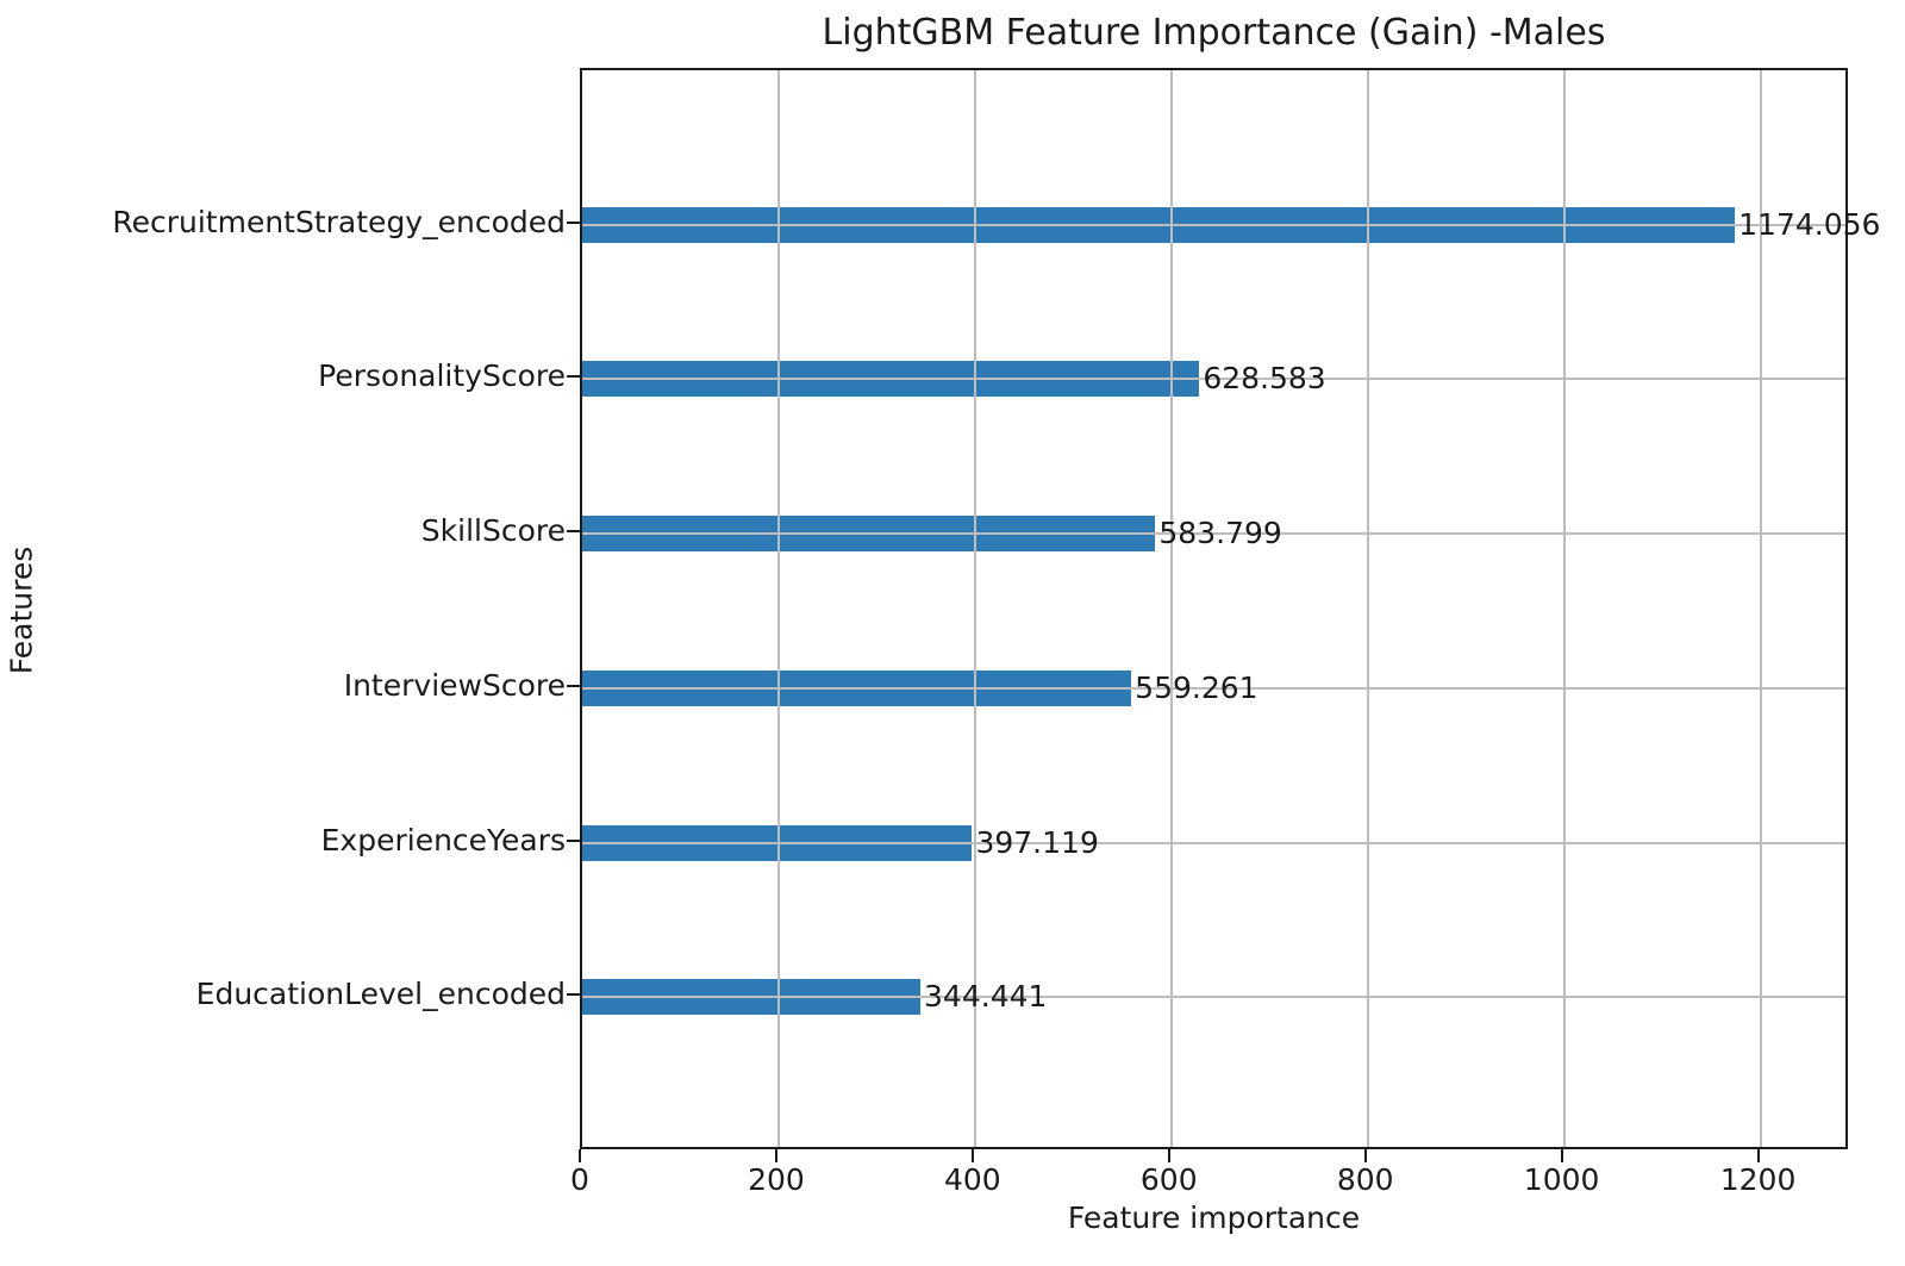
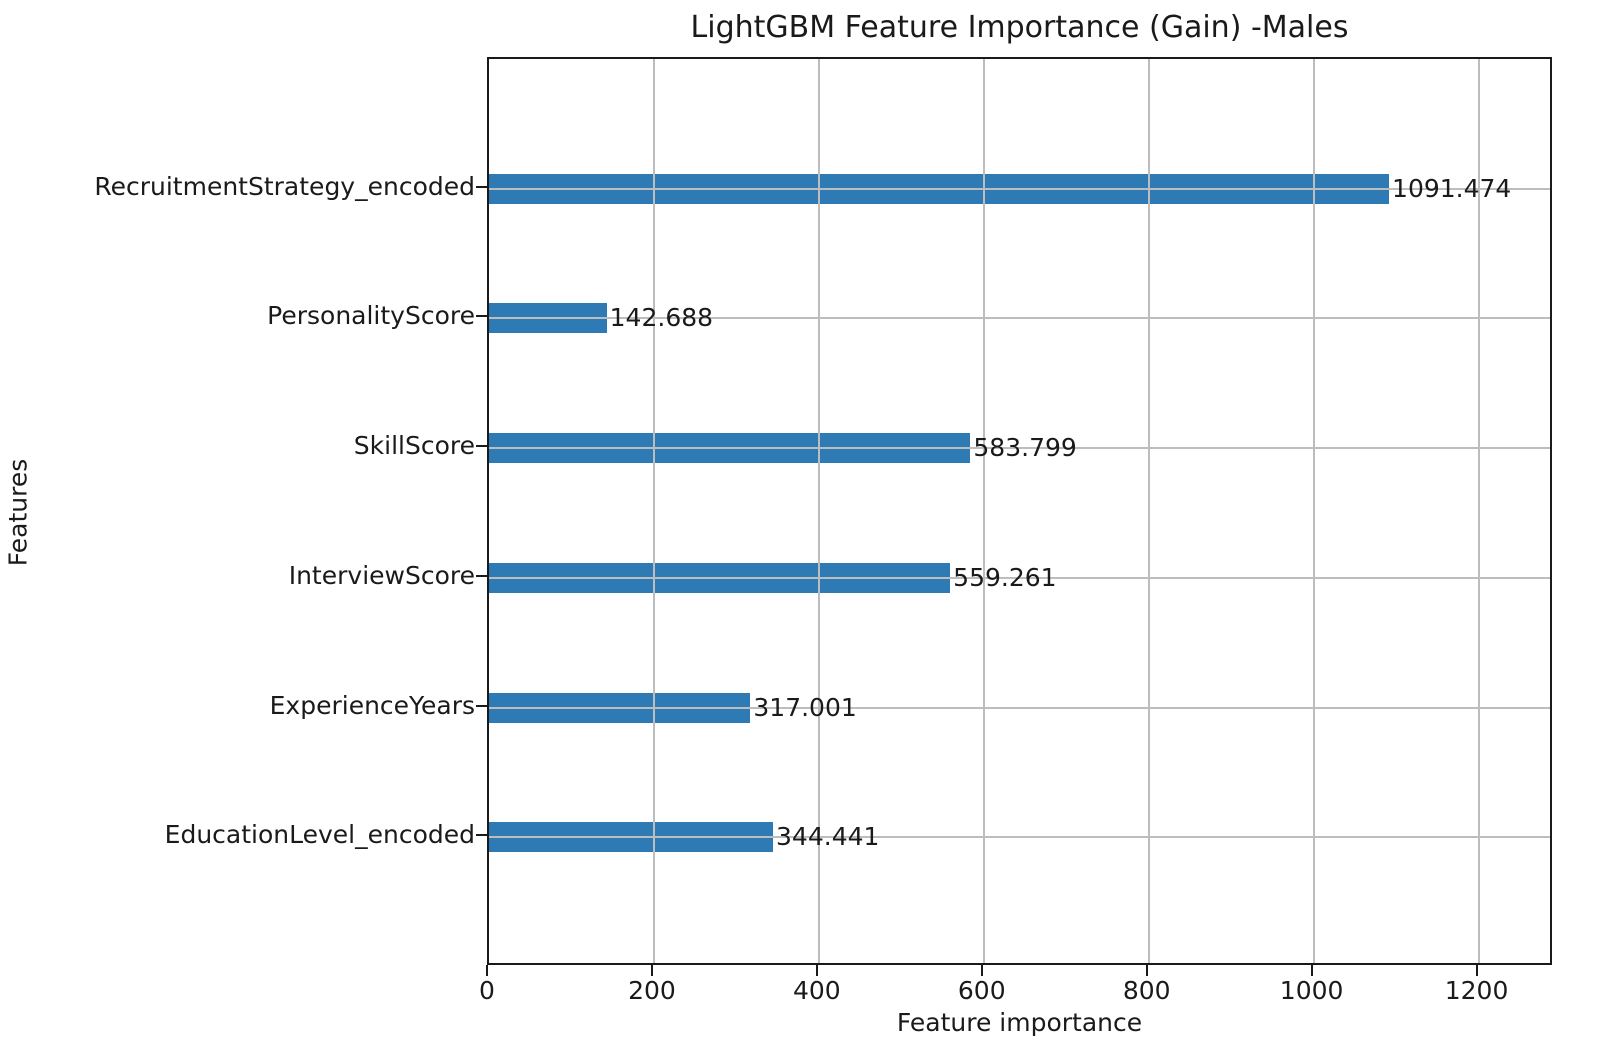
RecruitmentStrategy_encoded: 1174.056 -> 1091.474
PersonalityScore: 628.583 -> 142.688
ExperienceYears: 397.119 -> 317.001
